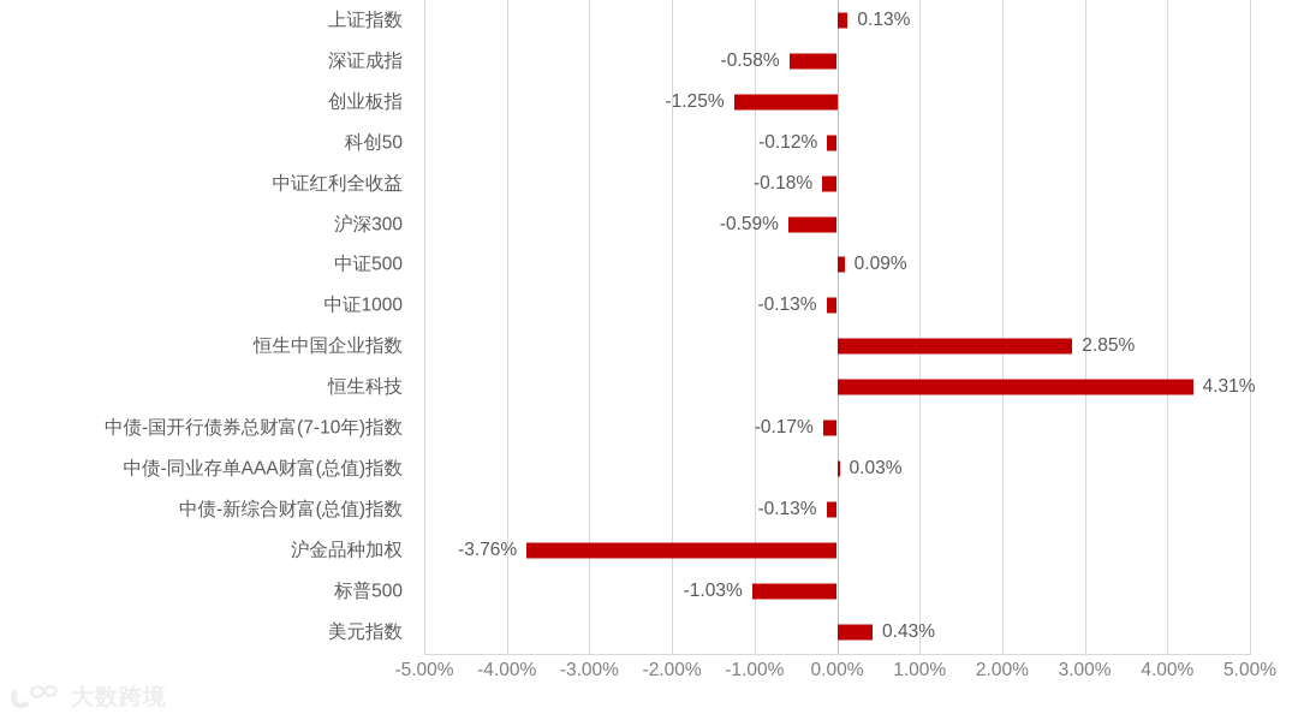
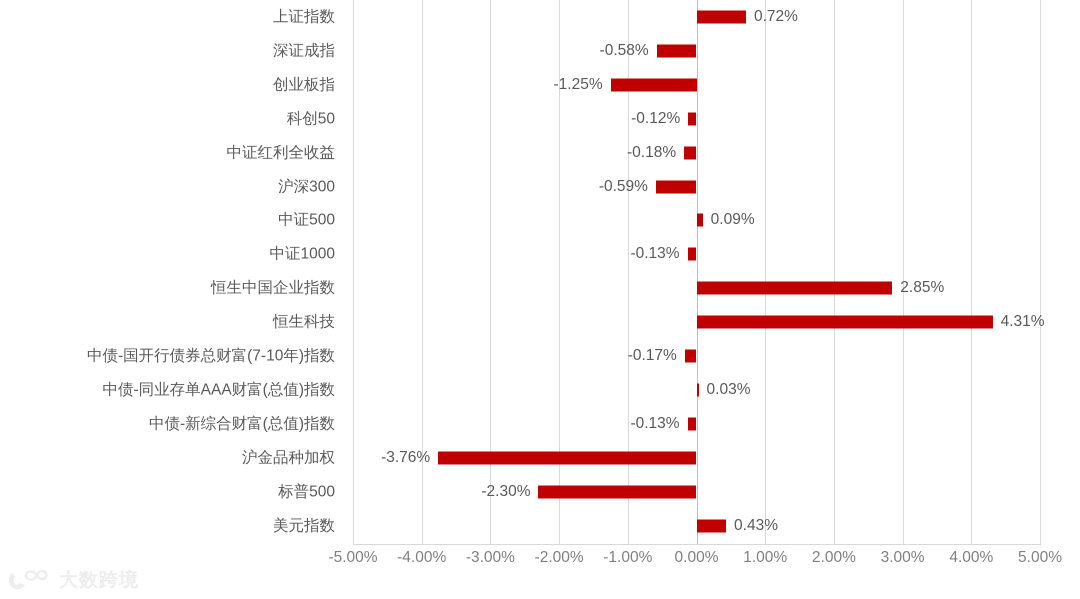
上证指数: 0.13% -> 0.72%
标普500: -1.03% -> -2.30%
